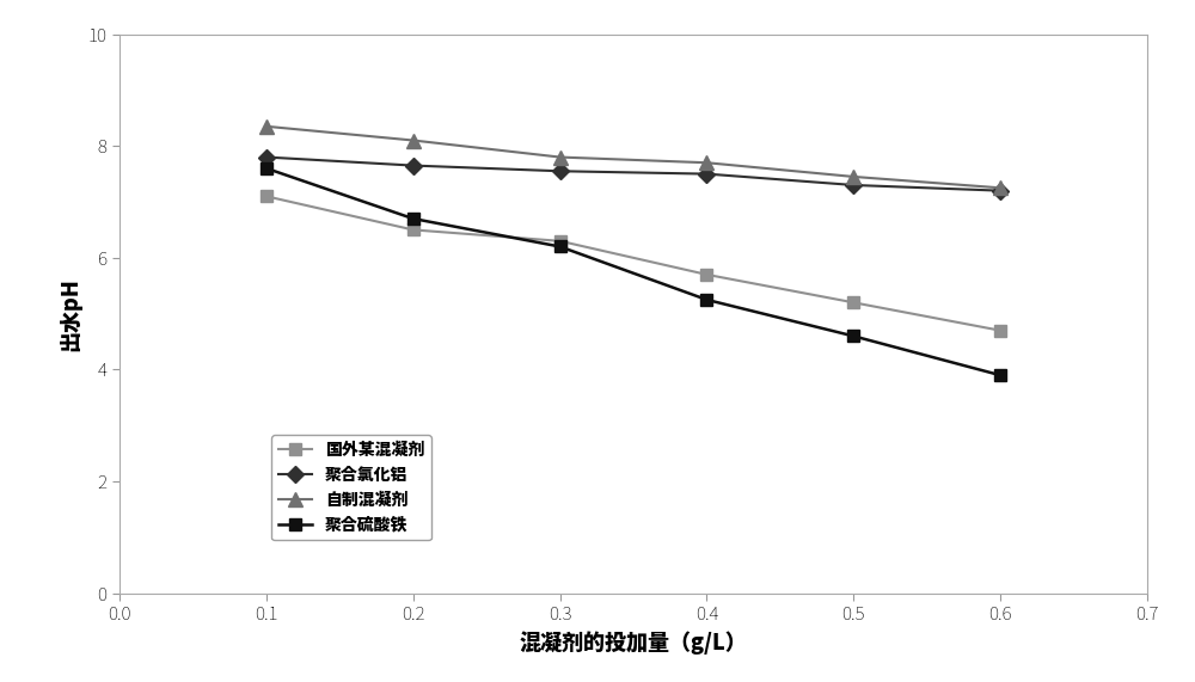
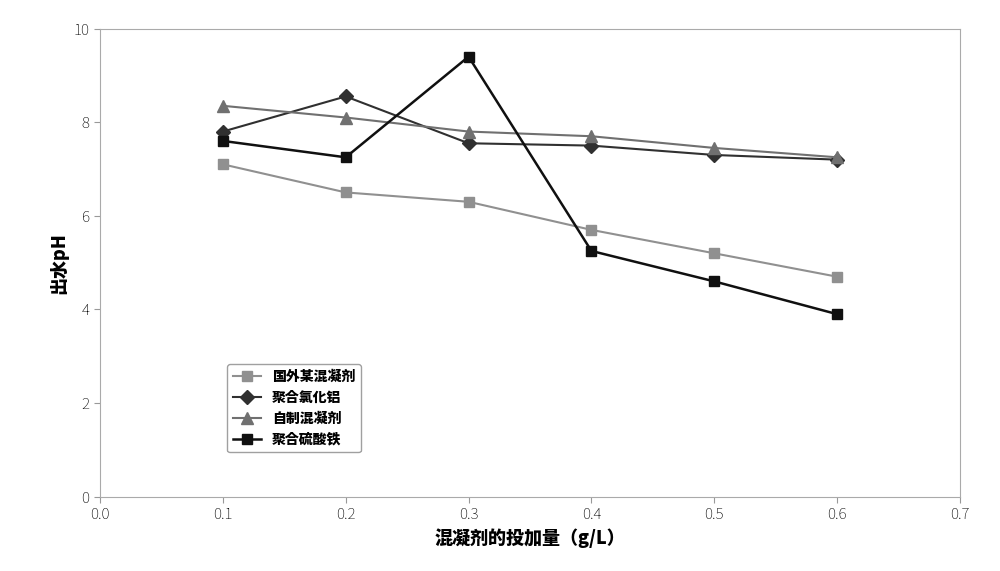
聚合氯化铝/0.2: 7.65 -> 8.55
聚合硫酸铁/0.2: 6.70 -> 7.25
聚合硫酸铁/0.3: 6.20 -> 9.40
